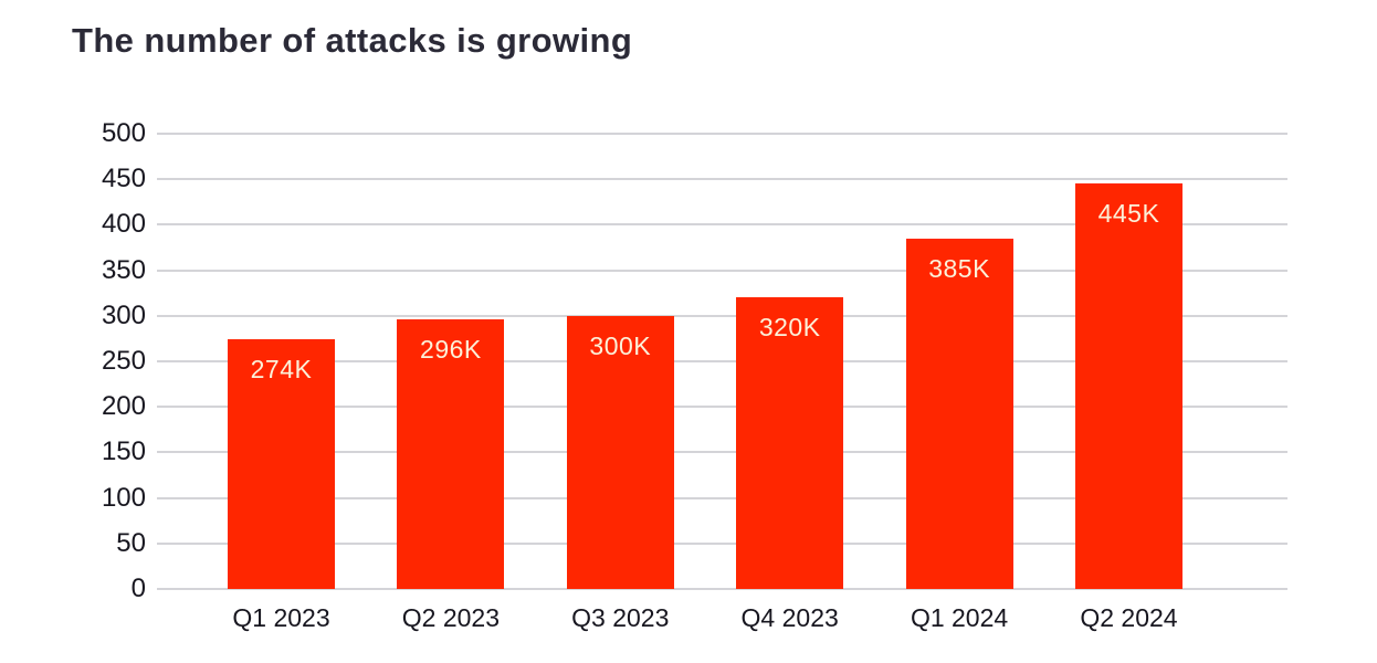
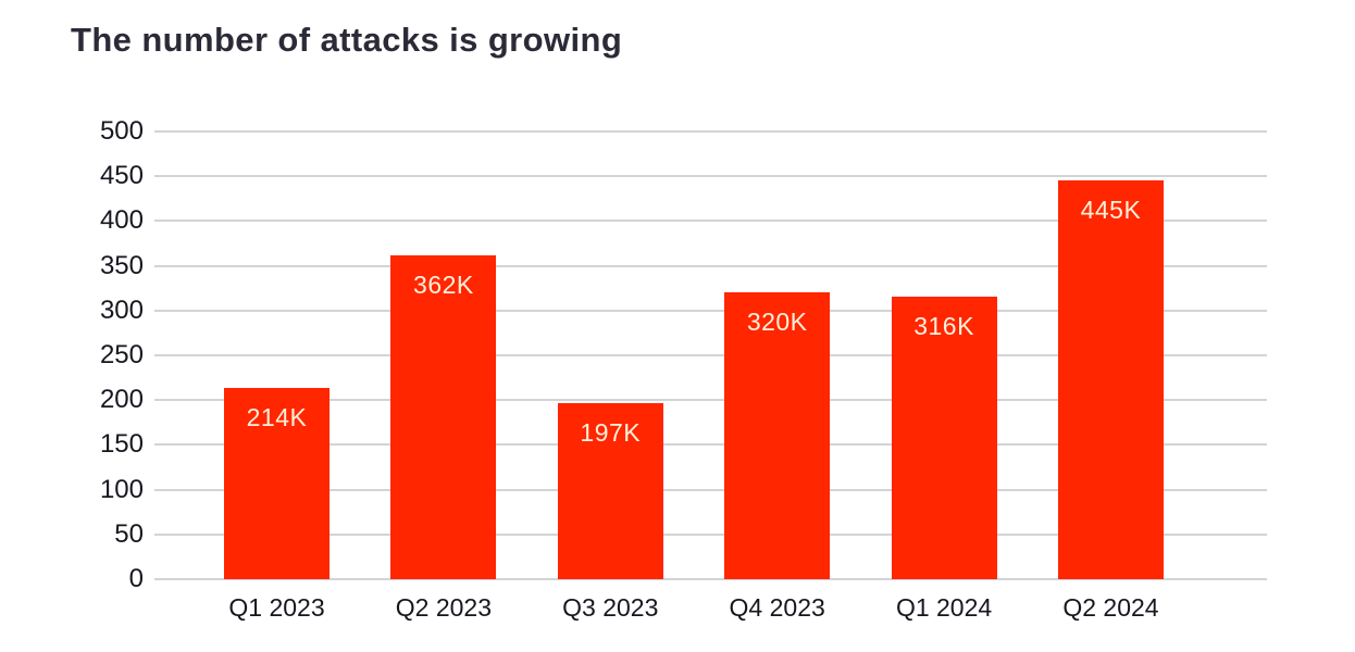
Q1 2023: 274K -> 214K
Q2 2023: 296K -> 362K
Q3 2023: 300K -> 197K
Q1 2024: 385K -> 316K
